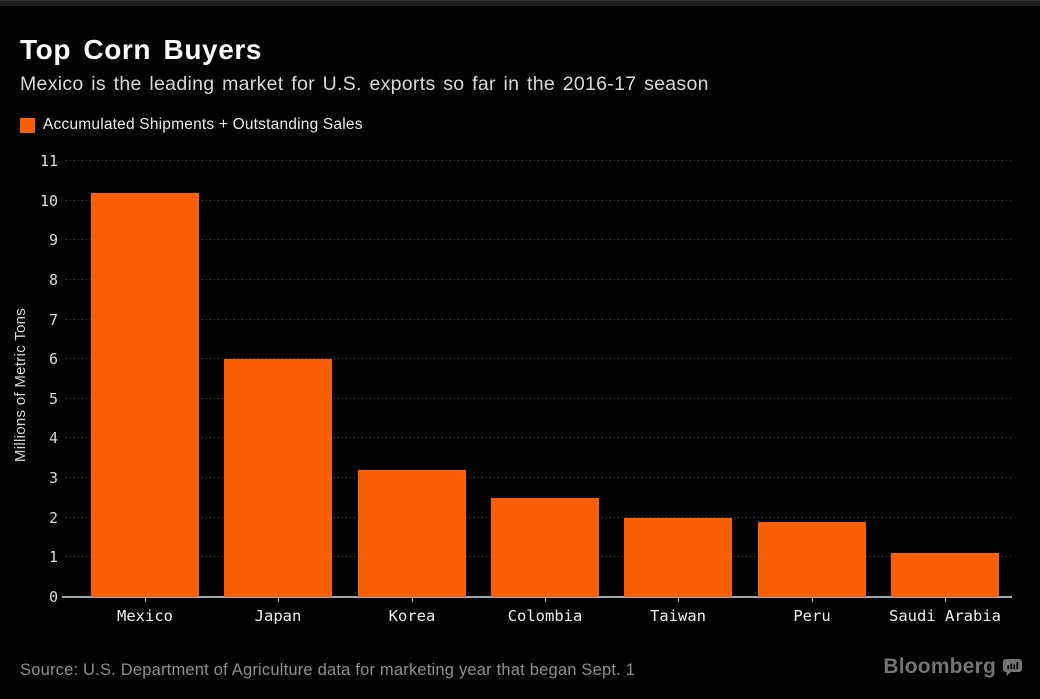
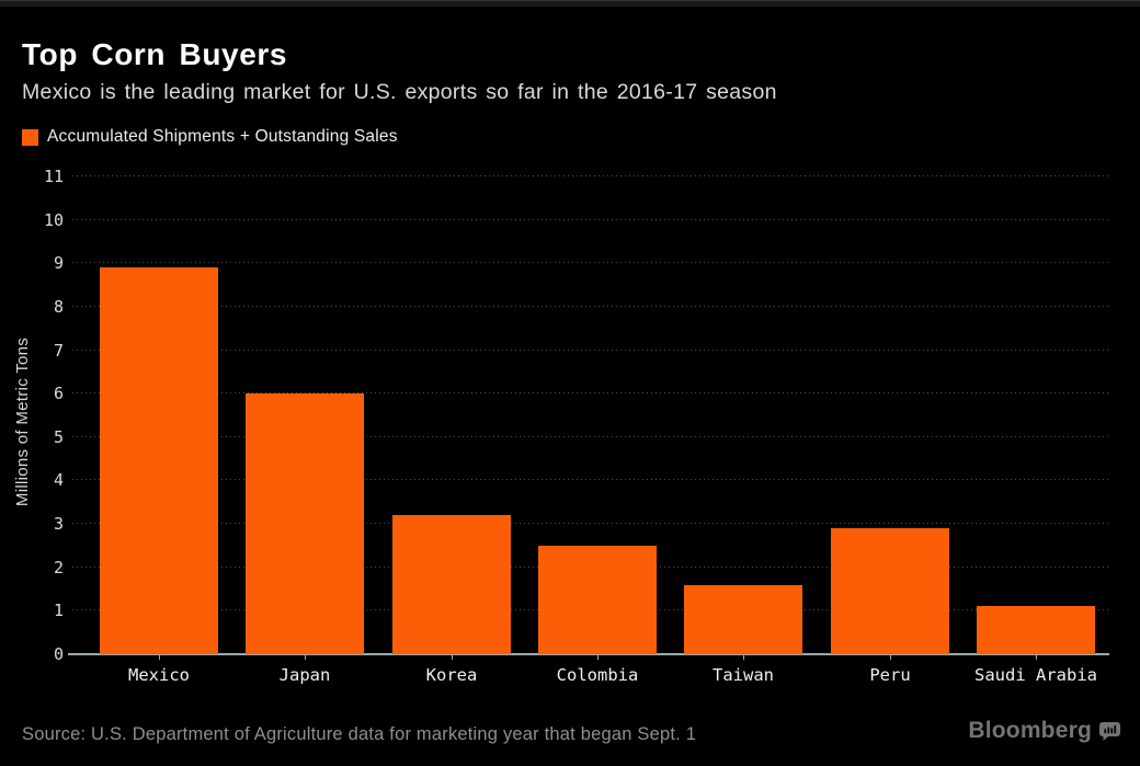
Mexico: 10.2 -> 8.9
Taiwan: 2.0 -> 1.6
Peru: 1.9 -> 2.9
